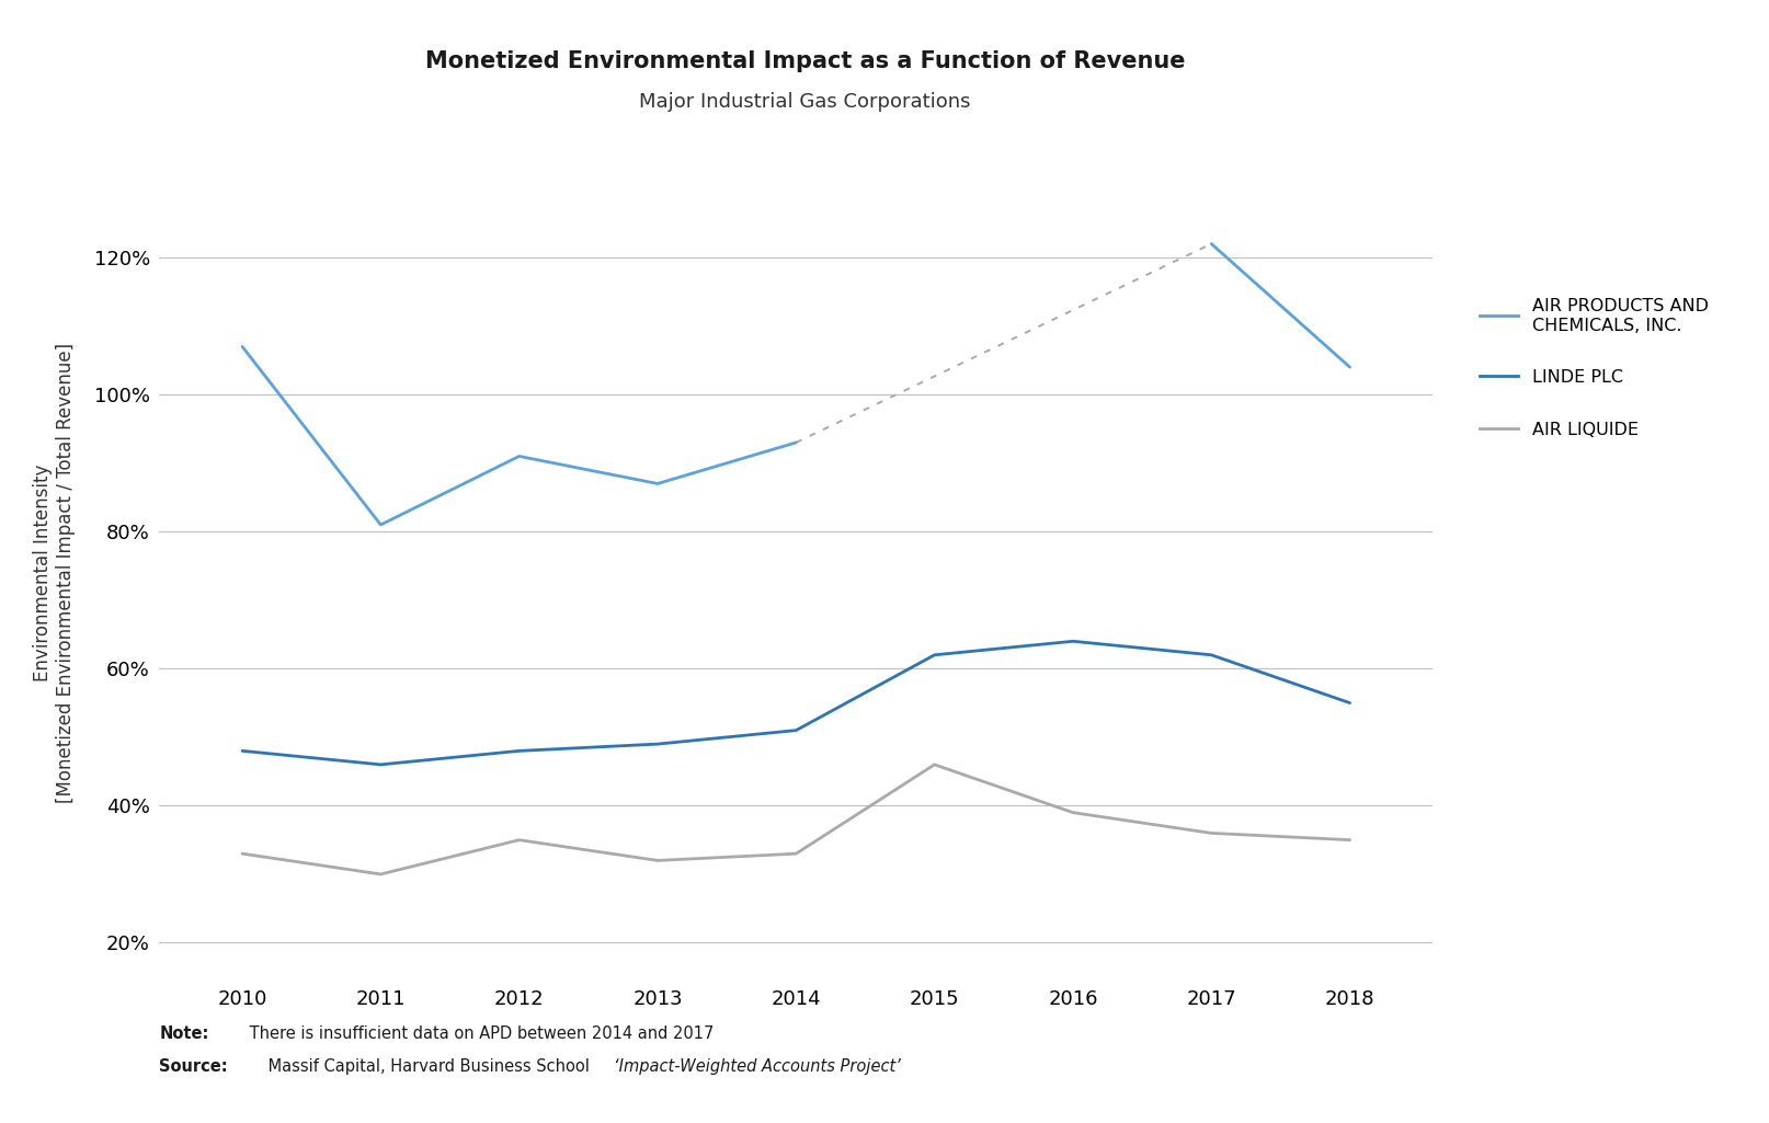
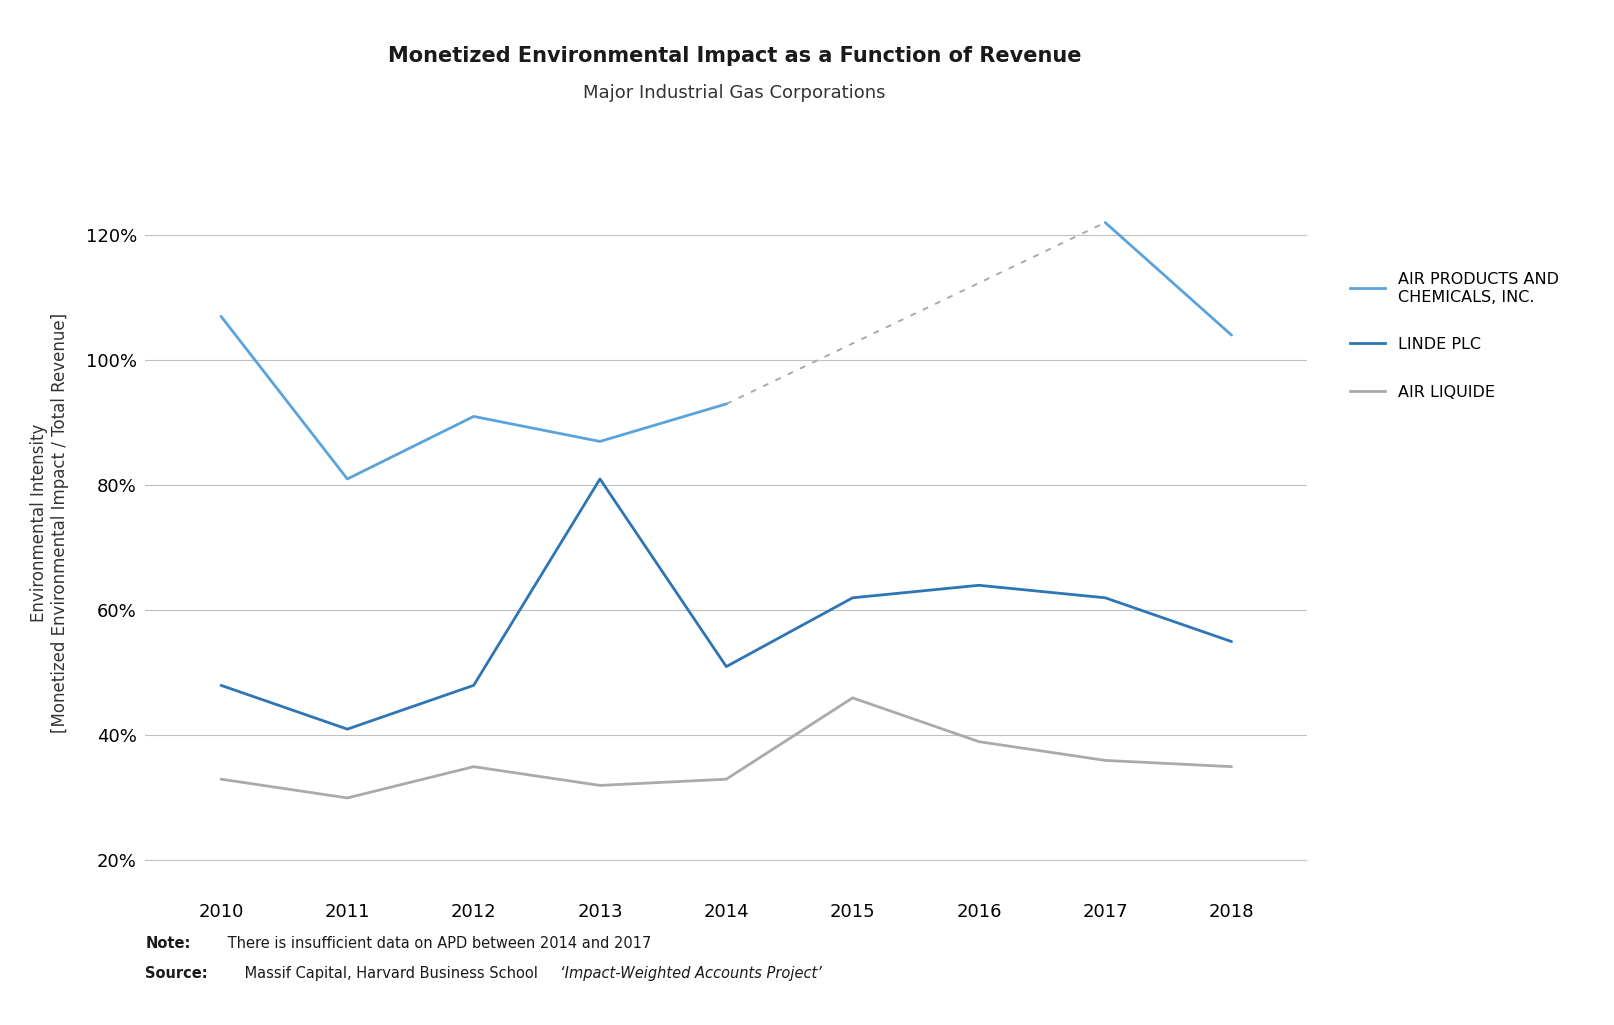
LINDE PLC/2011: 46% -> 41%
LINDE PLC/2013: 49% -> 81%
